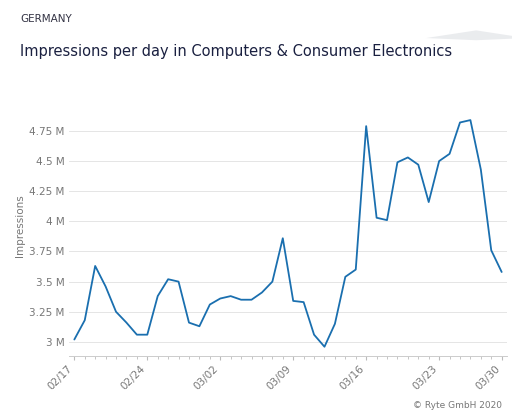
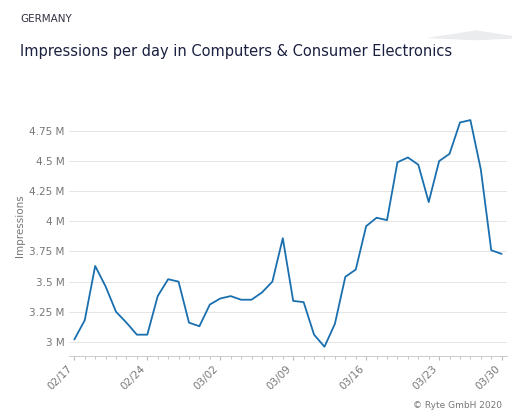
03/16: 4.79 M -> 3.96 M
03/30: 3.58 M -> 3.73 M
